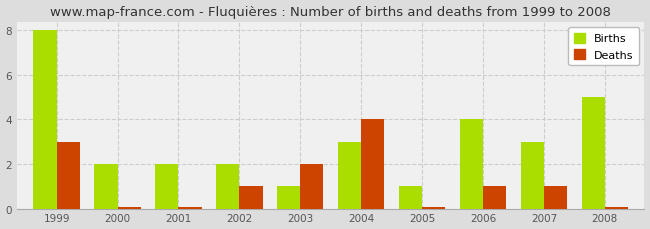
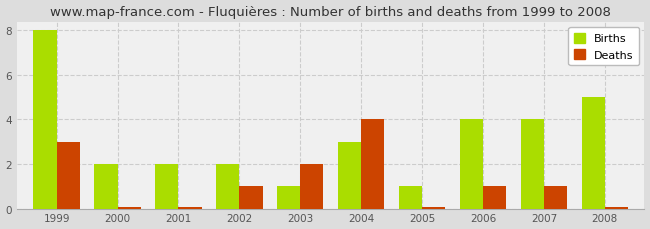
Births/2007: 3 -> 4
